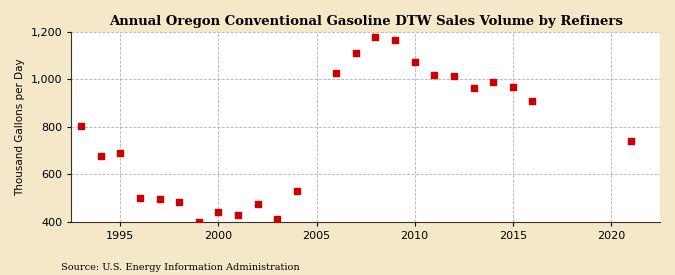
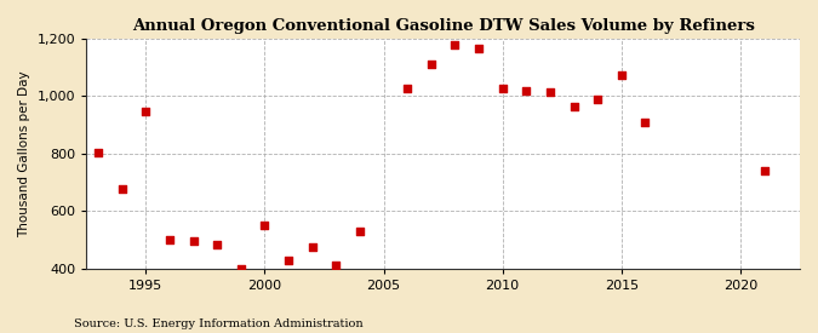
1995: 690 -> 945
2000: 440 -> 550
2010: 1,075 -> 1,025
2015: 970 -> 1,075
